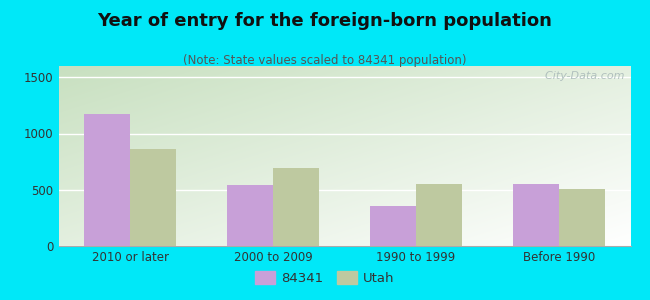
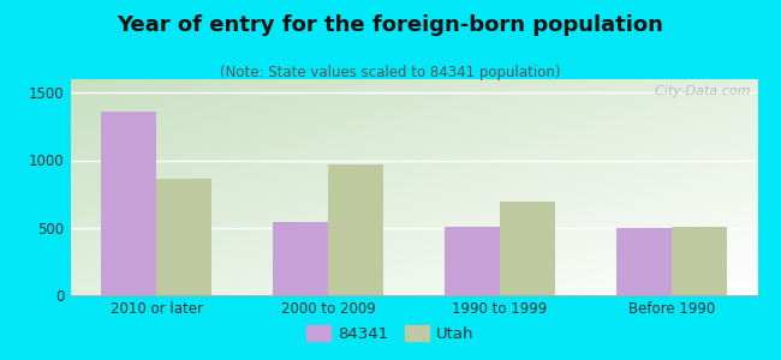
84341/2010 or later: 1170 -> 1360
Utah/2000 to 2009: 690 -> 970
84341/1990 to 1999: 360 -> 510
Utah/1990 to 1999: 550 -> 690
84341/Before 1990: 550 -> 500
